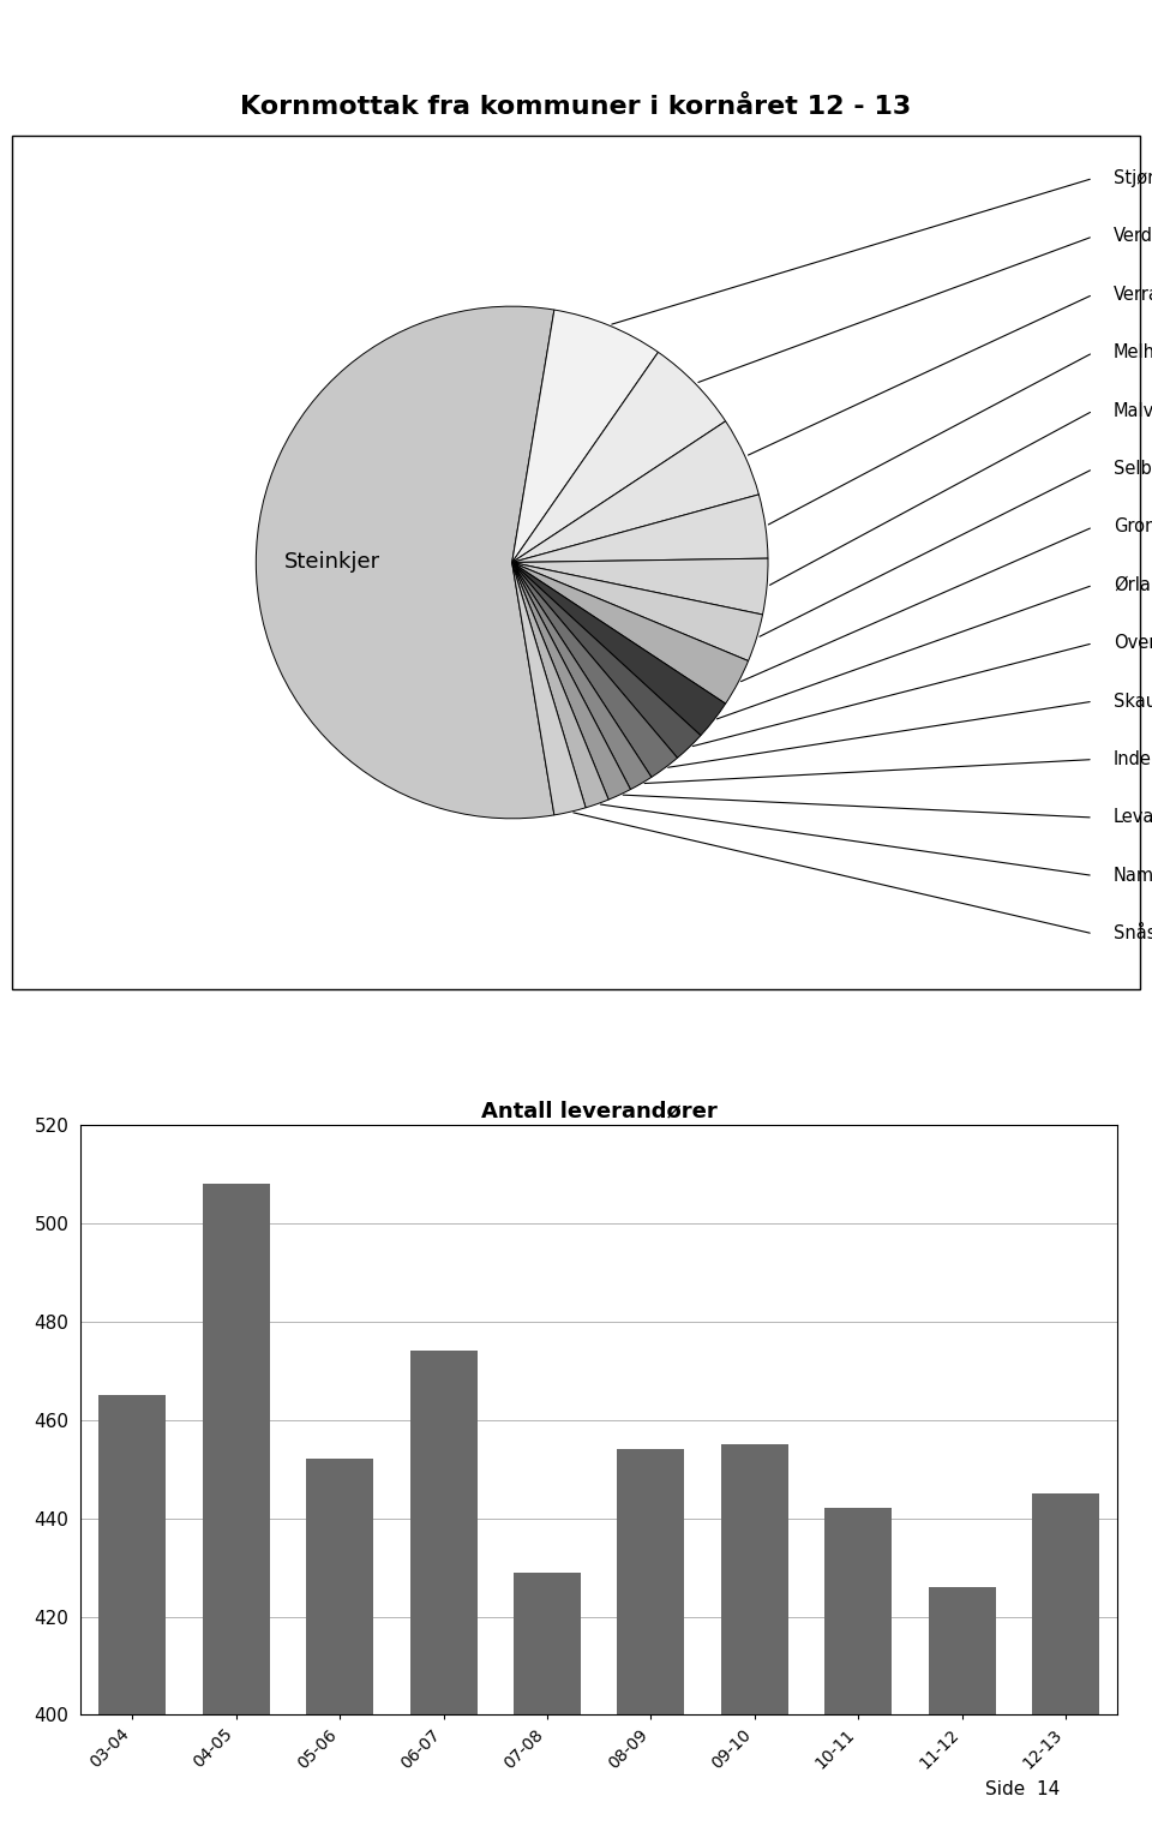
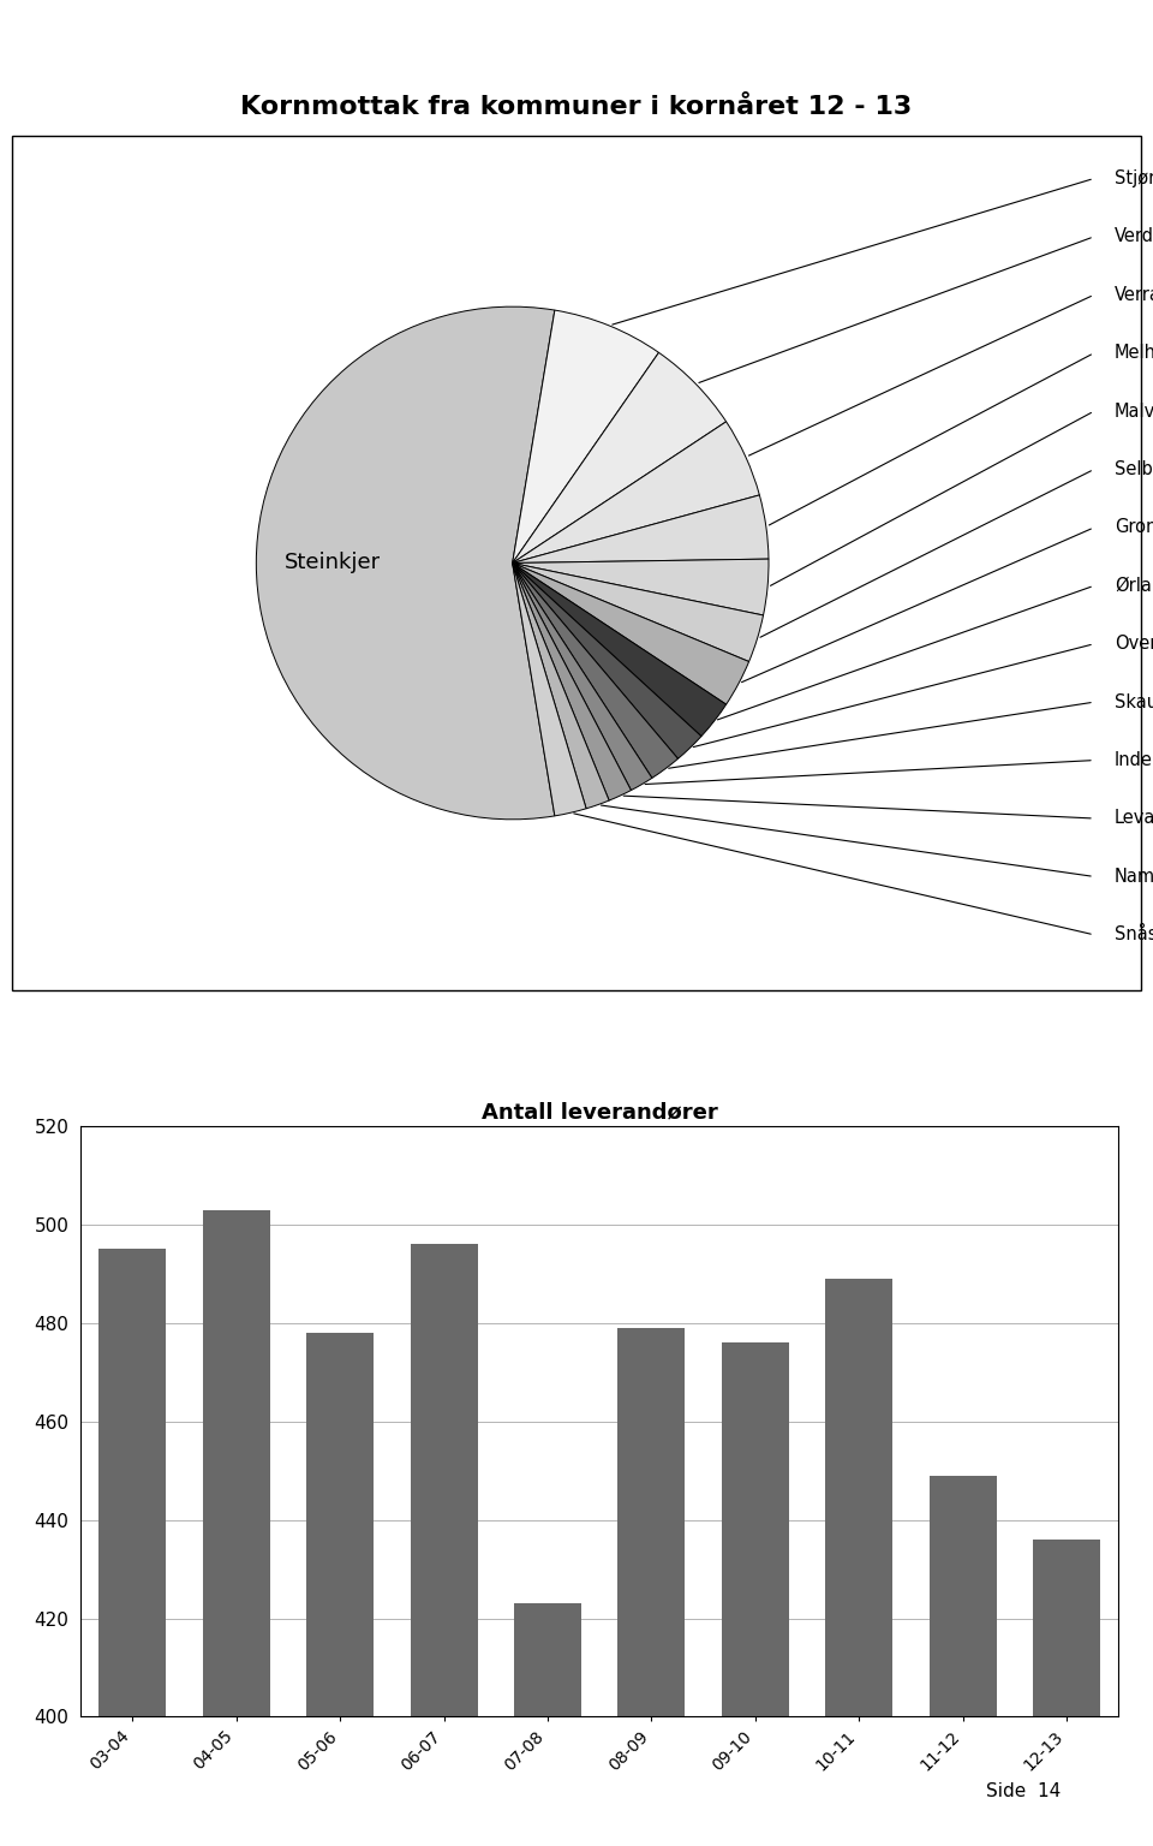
03-04: 465 -> 495
04-05: 508 -> 503
05-06: 452 -> 478
06-07: 474 -> 496
07-08: 429 -> 423
08-09: 454 -> 479
09-10: 455 -> 476
10-11: 442 -> 489
11-12: 426 -> 449
12-13: 445 -> 436
